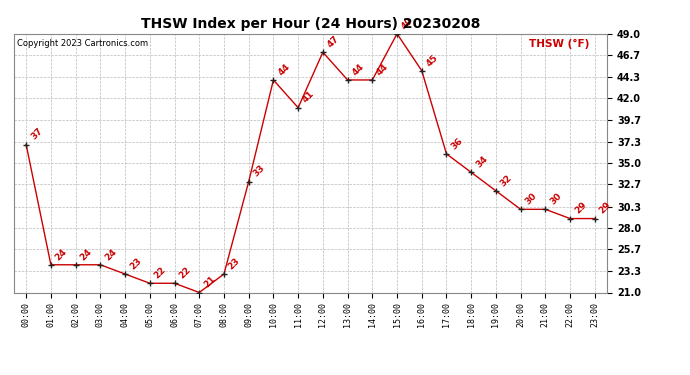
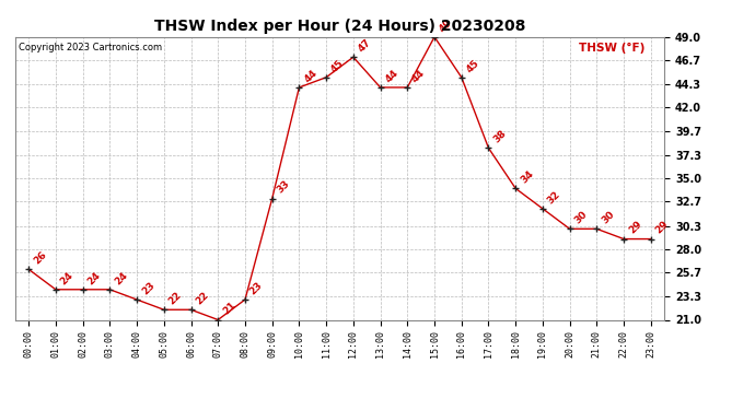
00:00: 37 -> 26
11:00: 41 -> 45
17:00: 36 -> 38
